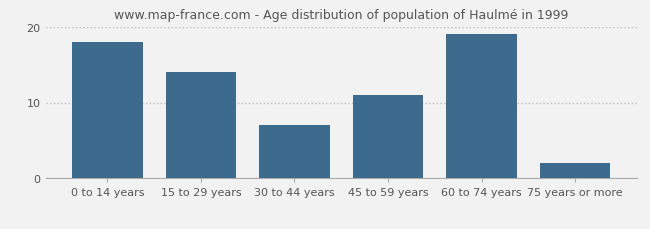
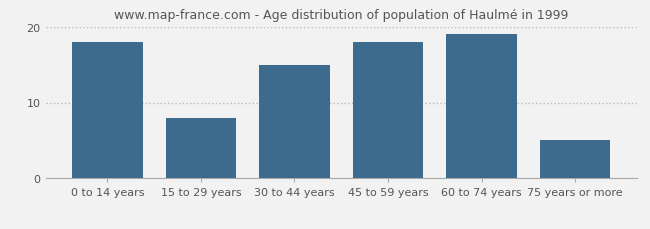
15 to 29 years: 14 -> 8
30 to 44 years: 7 -> 15
45 to 59 years: 11 -> 18
75 years or more: 2 -> 5
